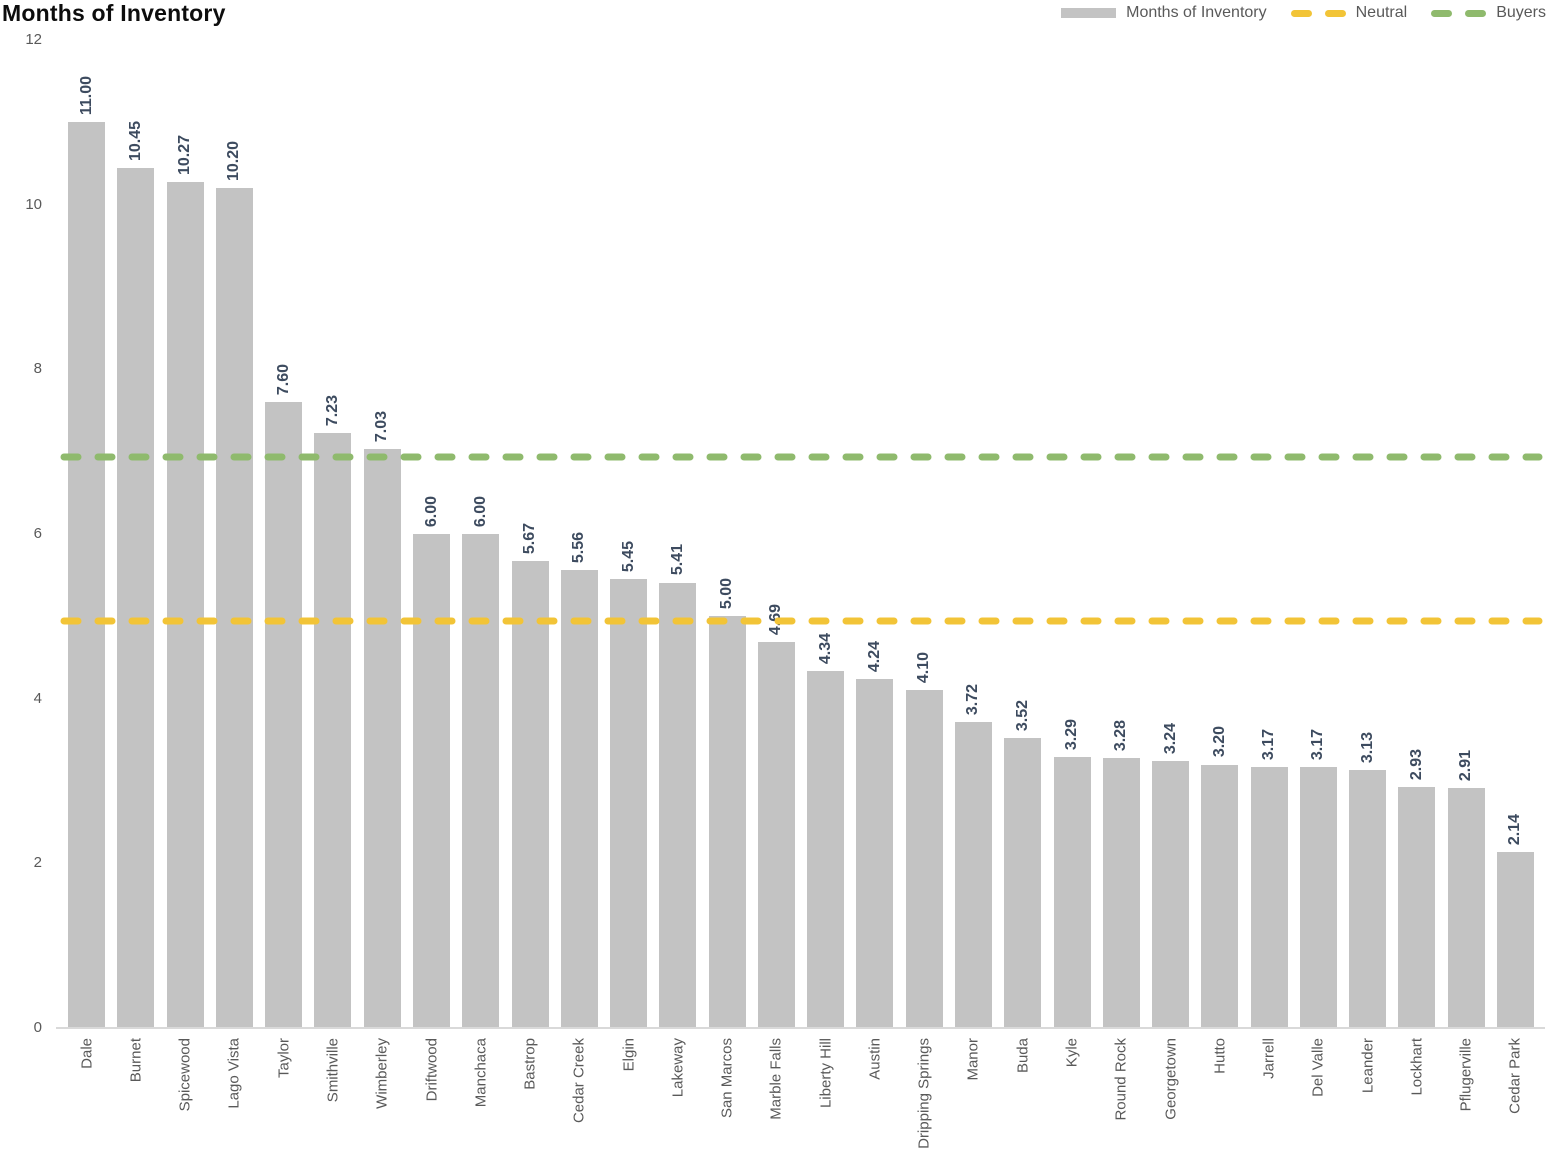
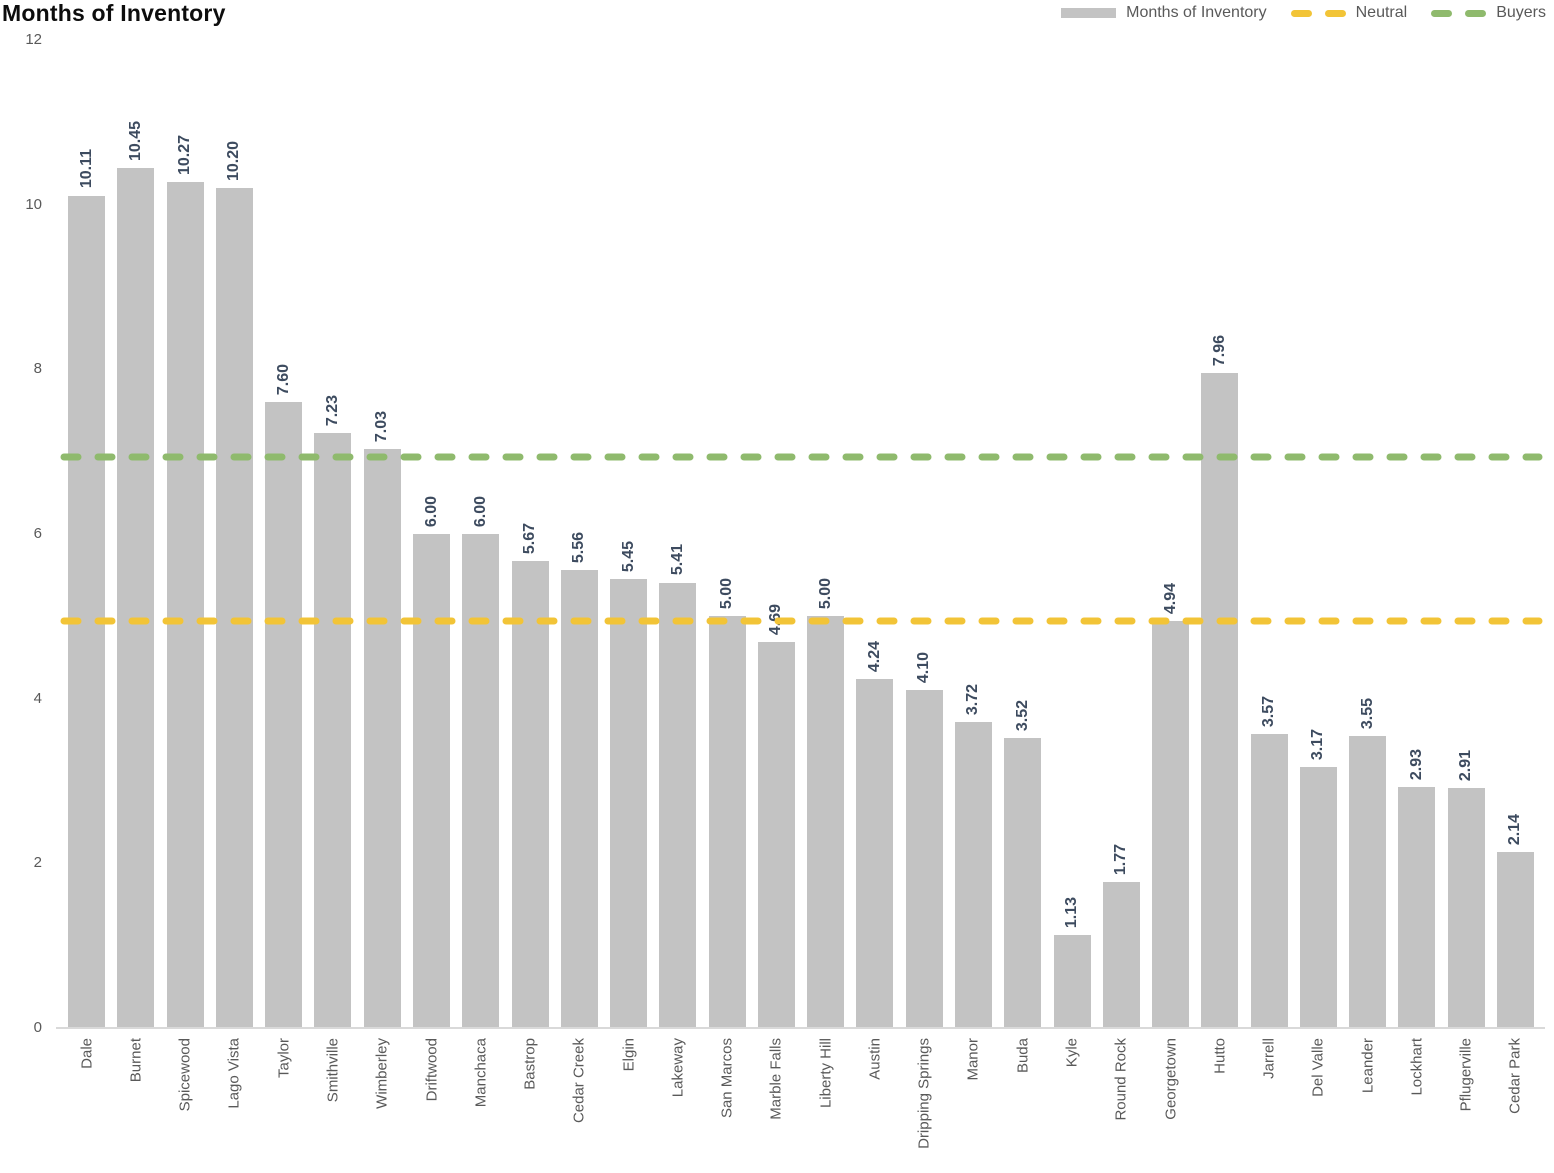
Dale: 11.00 -> 10.11
Liberty Hill: 4.34 -> 5.00
Kyle: 3.29 -> 1.13
Round Rock: 3.28 -> 1.77
Georgetown: 3.24 -> 4.94
Hutto: 3.20 -> 7.96
Jarrell: 3.17 -> 3.57
Leander: 3.13 -> 3.55
